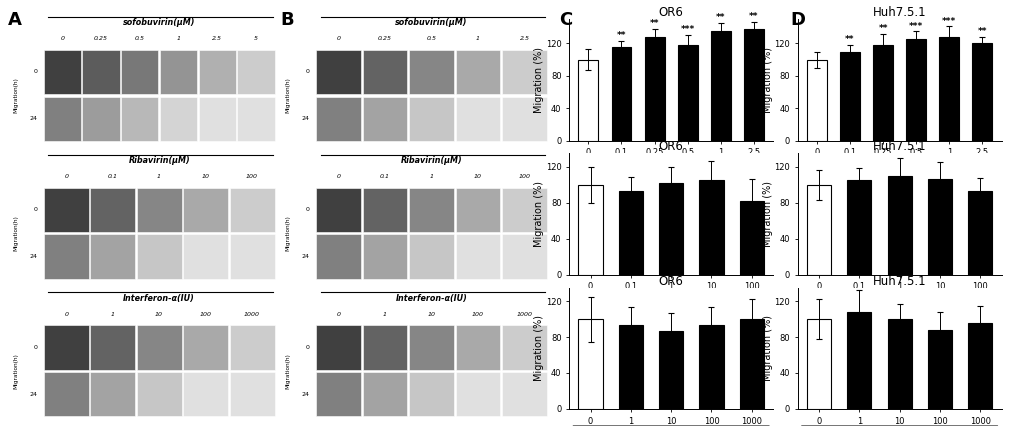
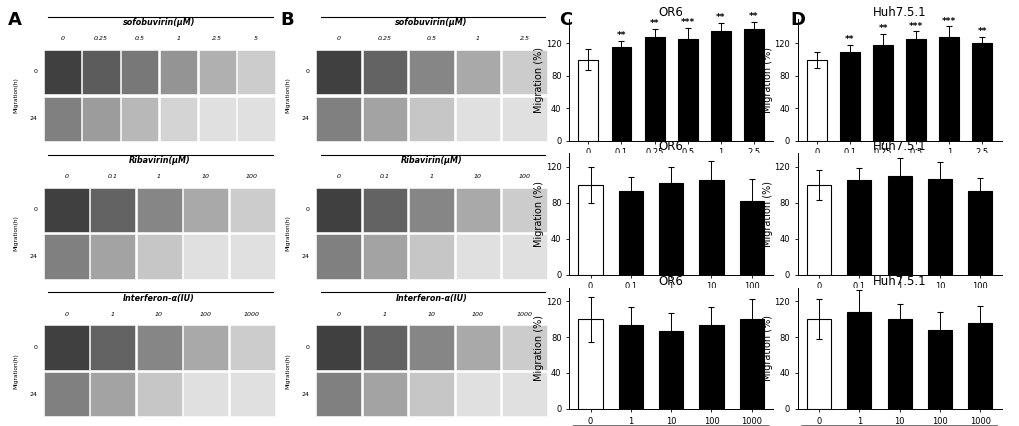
0.5: 118 -> 126
